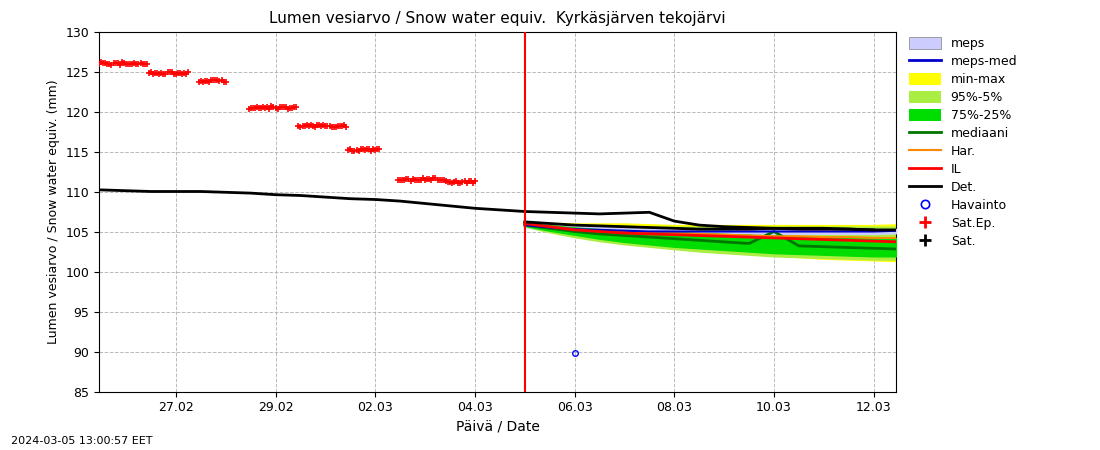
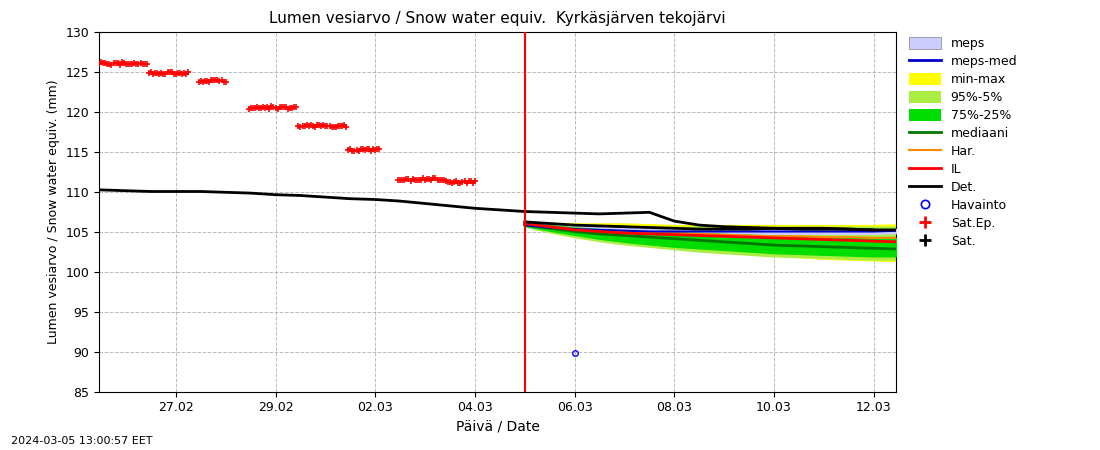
mediaani/10.03: 105.0 -> 103.3
